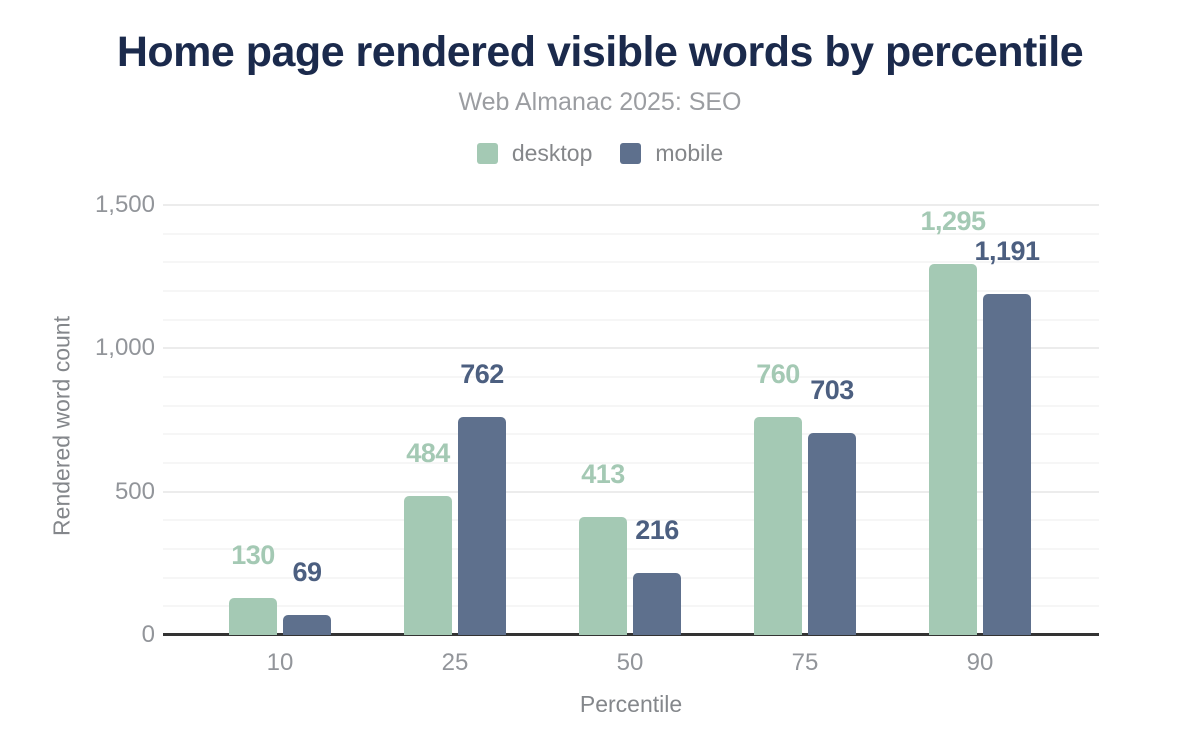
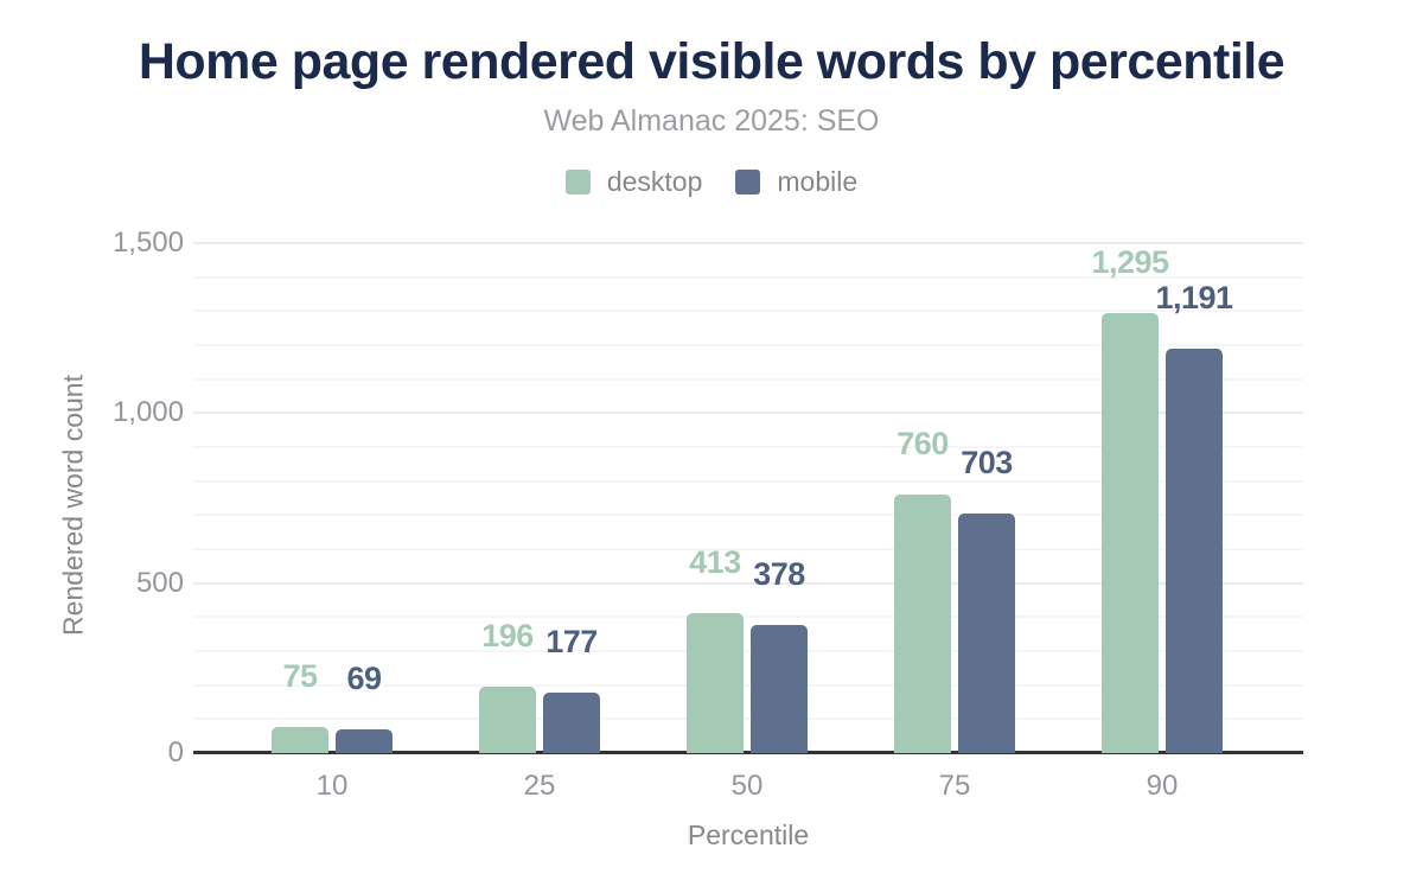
desktop/10: 130 -> 75
desktop/25: 484 -> 196
mobile/25: 762 -> 177
mobile/50: 216 -> 378
